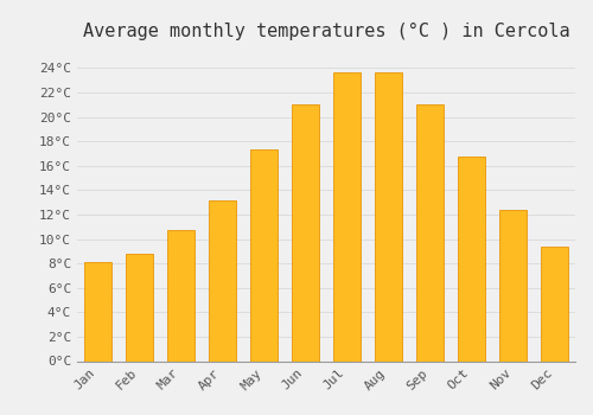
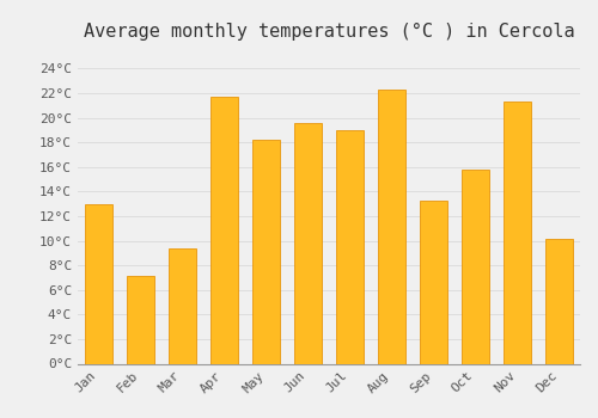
Jan: 8.1°C -> 13.0°C
Feb: 8.8°C -> 7.1°C
Mar: 10.7°C -> 9.4°C
Apr: 13.2°C -> 21.7°C
May: 17.3°C -> 18.2°C
Jun: 21.0°C -> 19.6°C
Jul: 23.7°C -> 19.0°C
Aug: 23.7°C -> 22.3°C
Sep: 21.0°C -> 13.3°C
Oct: 16.8°C -> 15.8°C
Nov: 12.4°C -> 21.3°C
Dec: 9.4°C -> 10.2°C
